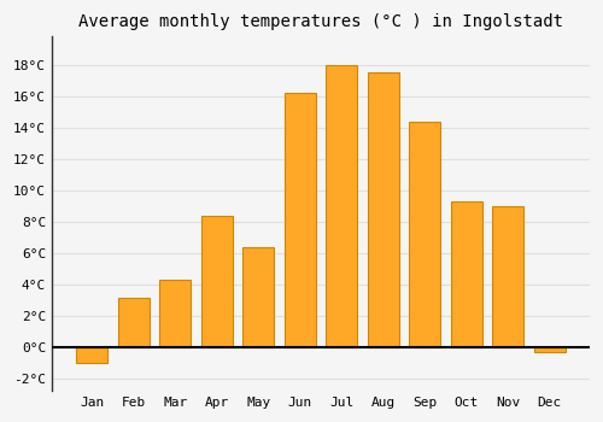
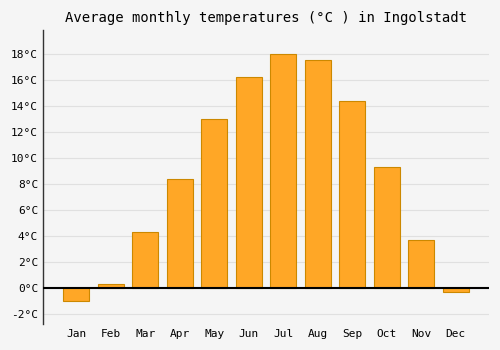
Feb: 3.1°C -> 0.3°C
May: 6.4°C -> 13.0°C
Nov: 9.0°C -> 3.7°C
